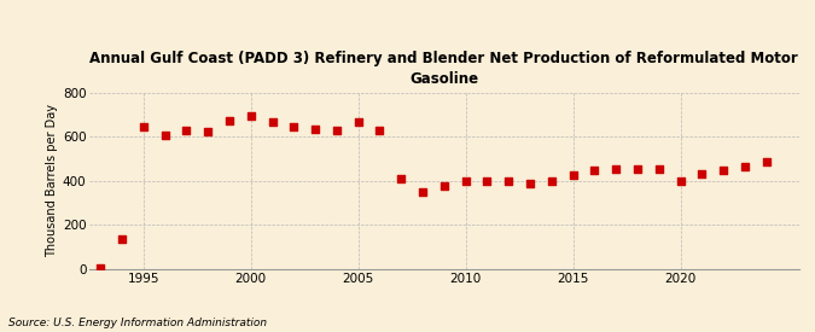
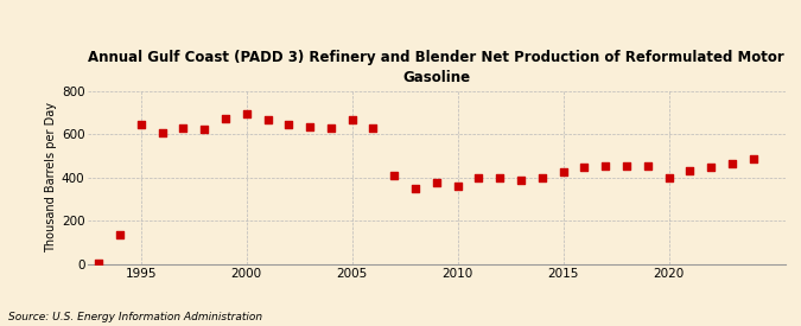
2010: 400 -> 360
